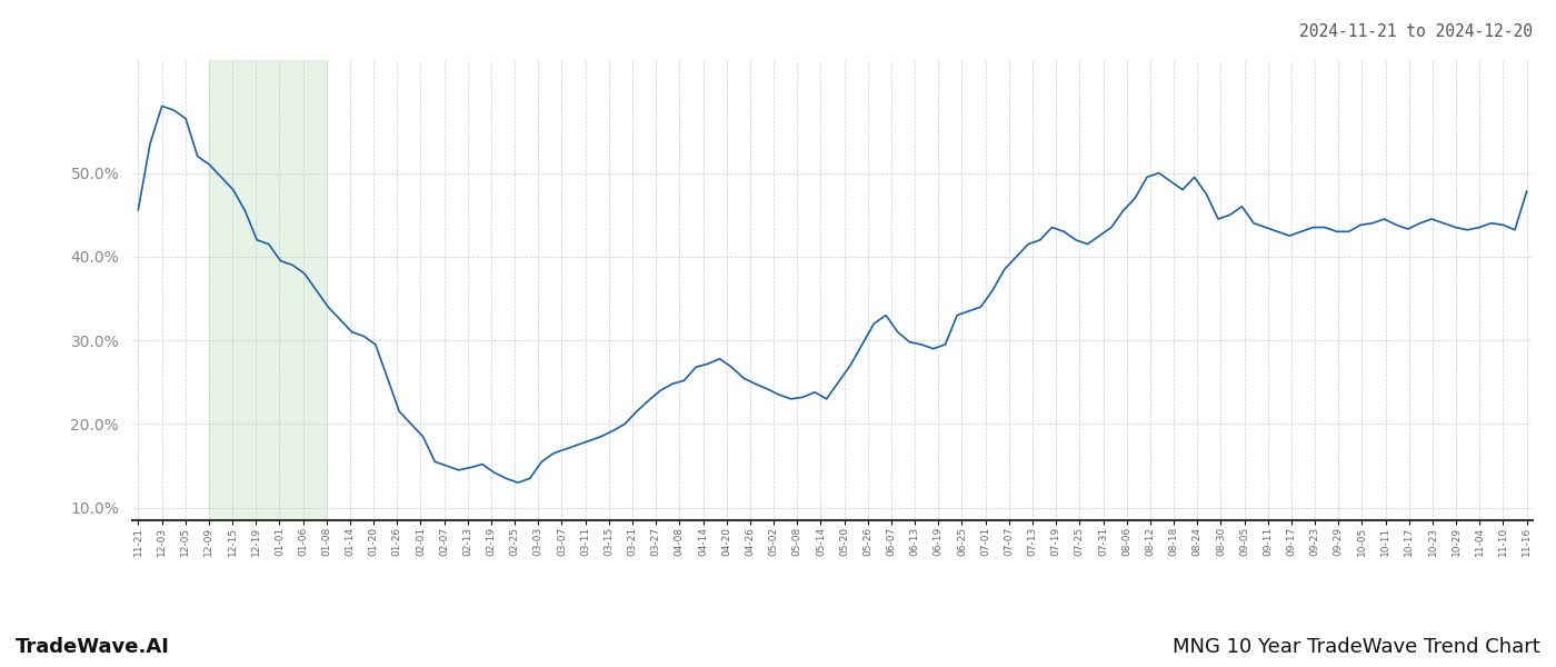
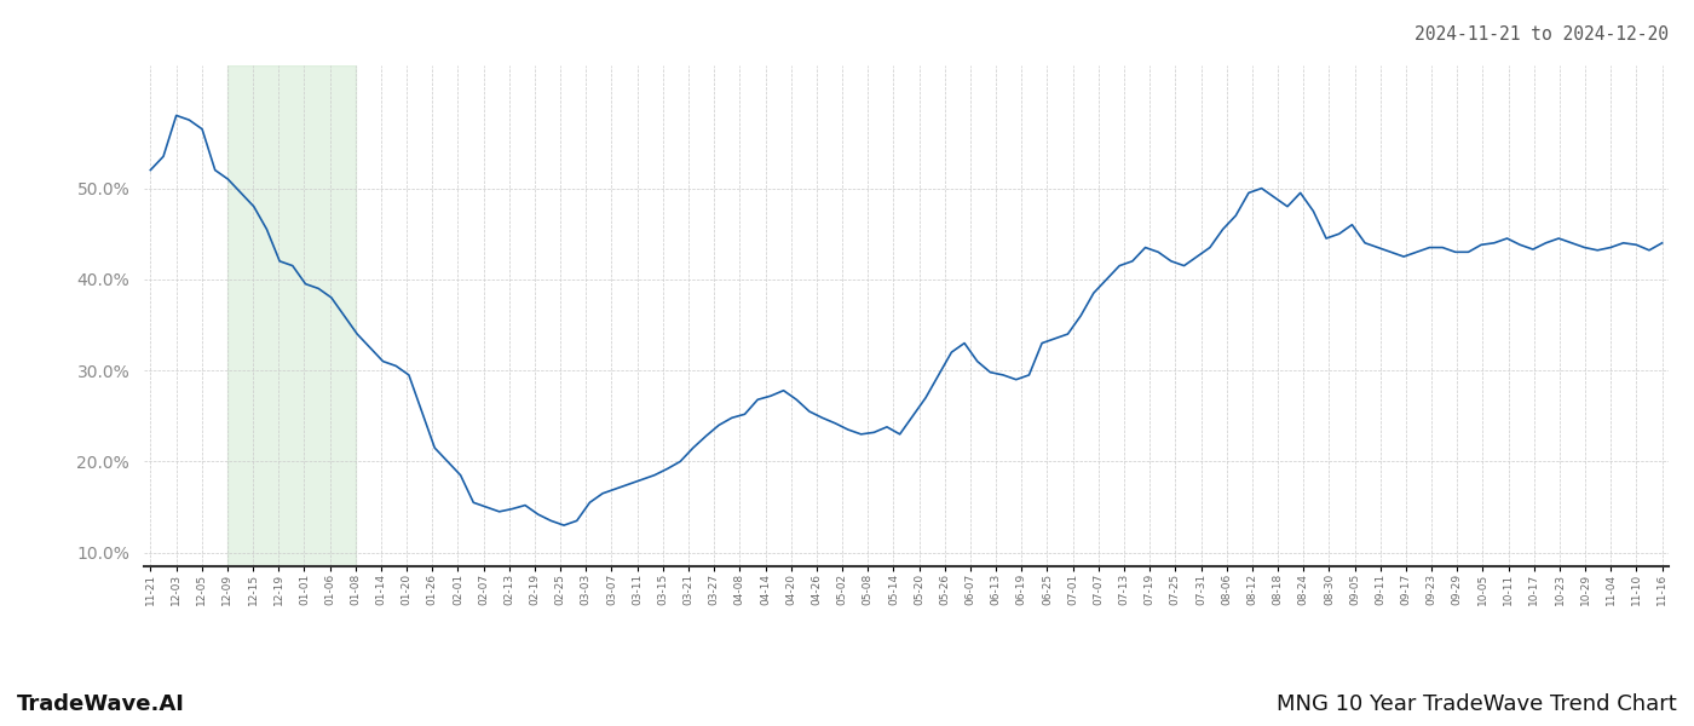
11-21: 45.6% -> 52.0%
11-16: 47.8% -> 44.0%
